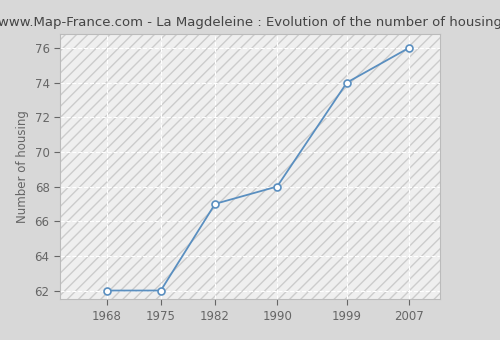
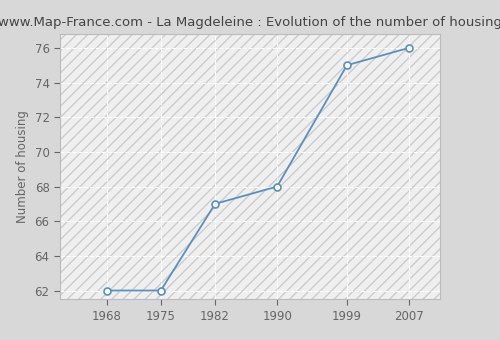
1999: 74 -> 75
